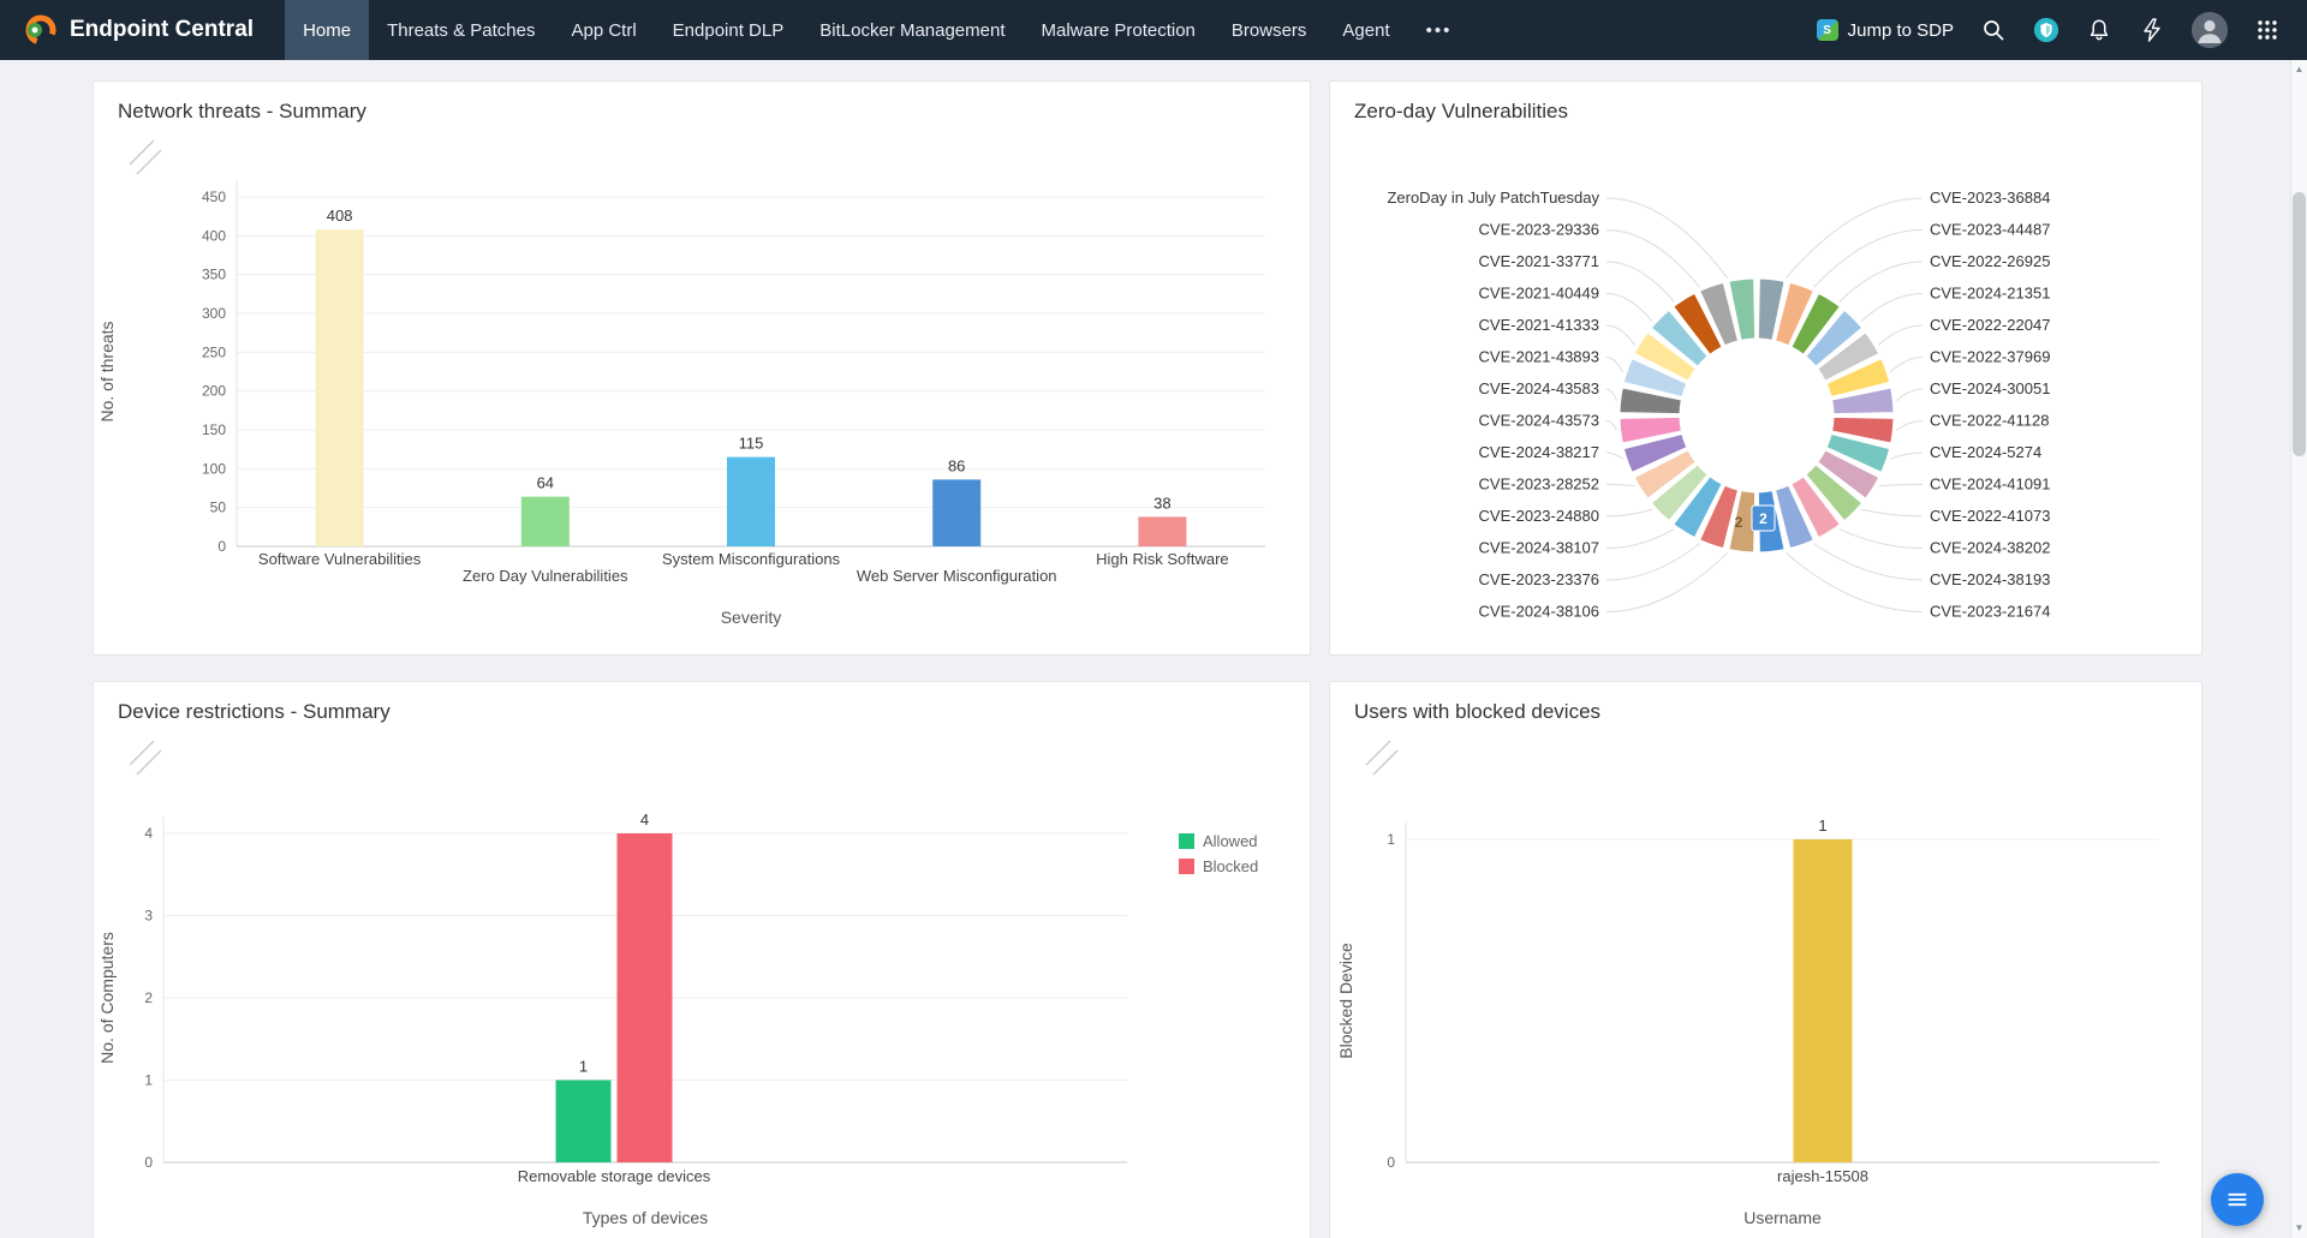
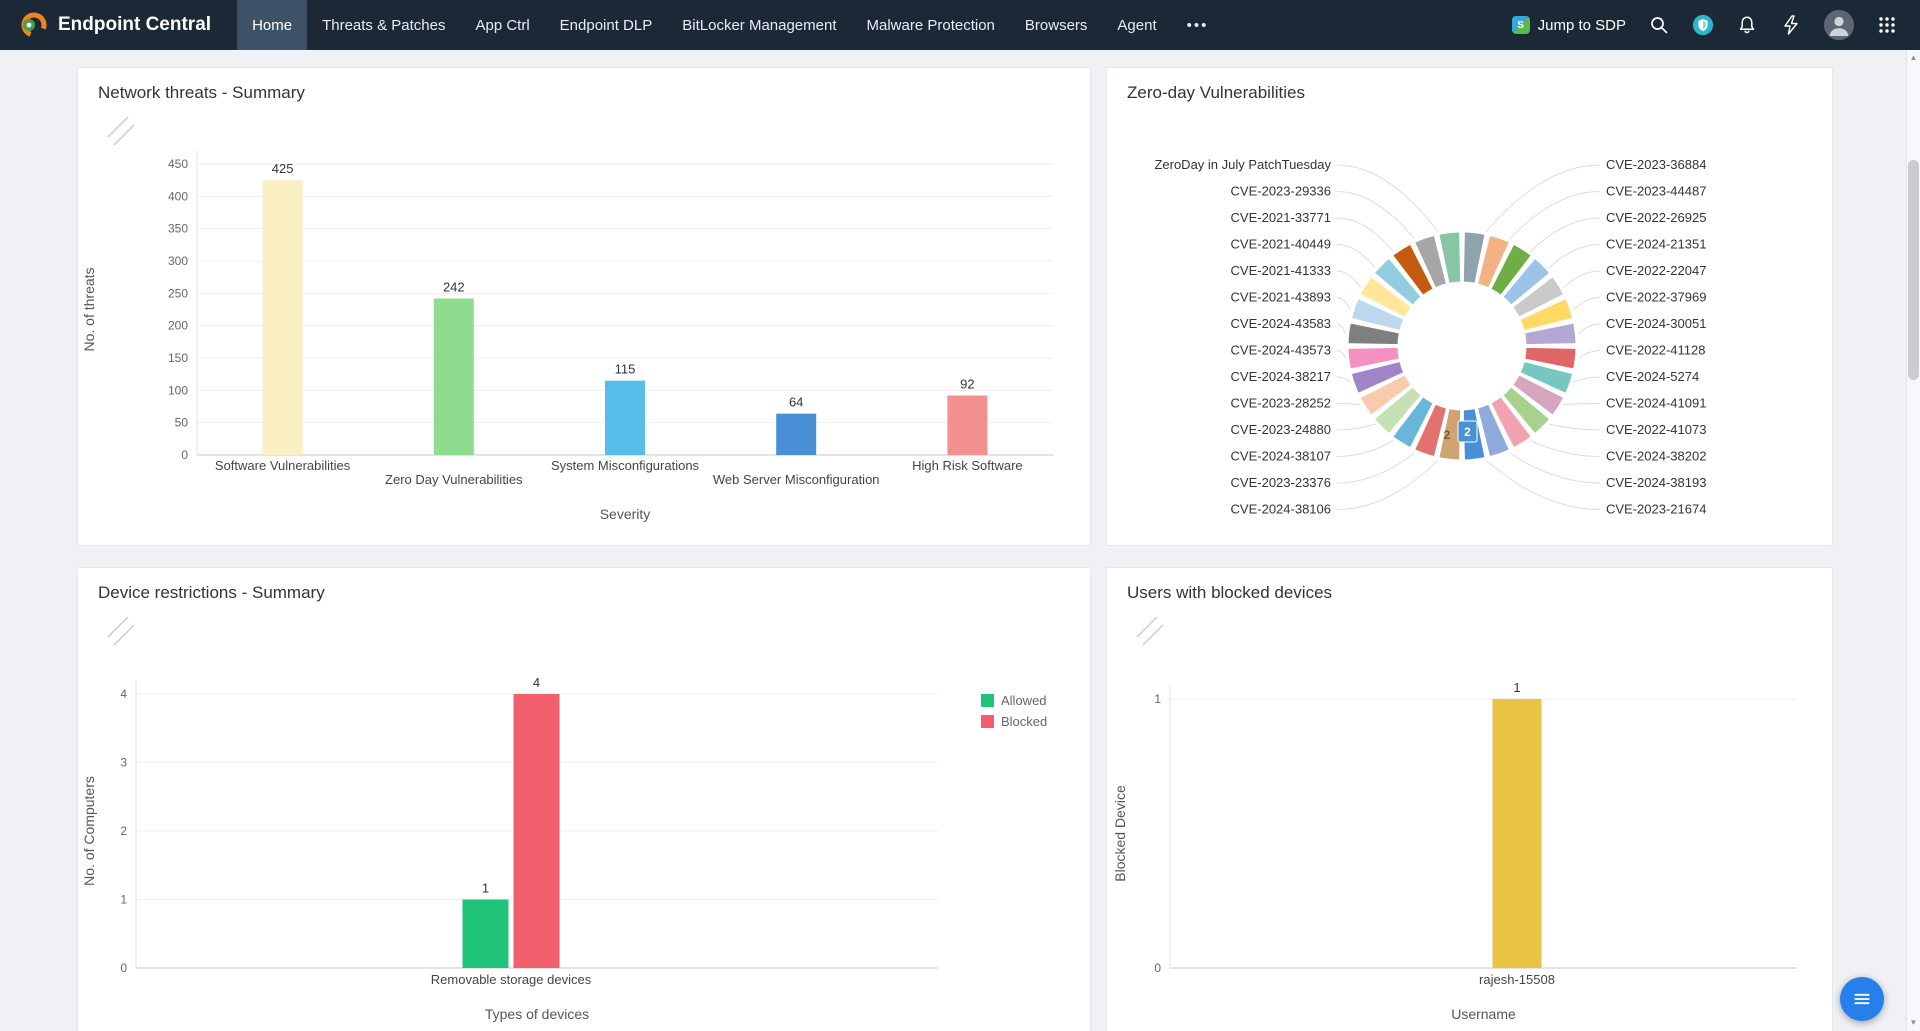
Network threats - Summary/Software Vulnerabilities: 408 -> 425
Network threats - Summary/Zero Day Vulnerabilities: 64 -> 242
Network threats - Summary/Web Server Misconfiguration: 86 -> 64
Network threats - Summary/High Risk Software: 38 -> 92
